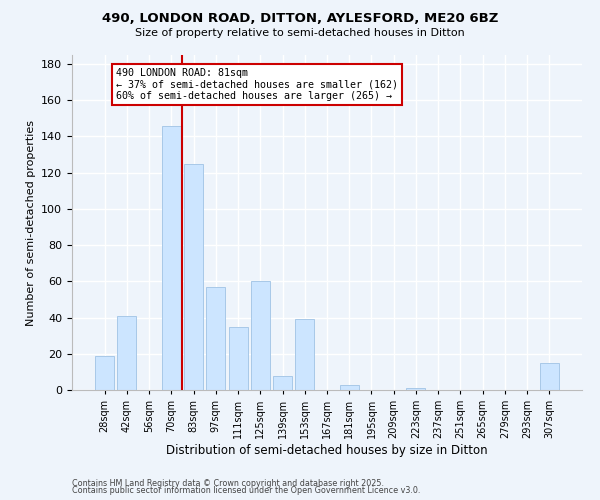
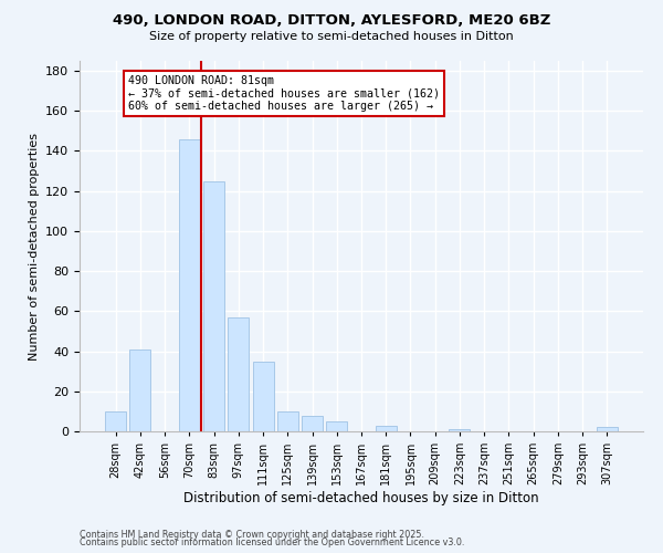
28sqm: 19 -> 10
125sqm: 60 -> 10
153sqm: 39 -> 5
307sqm: 15 -> 2
